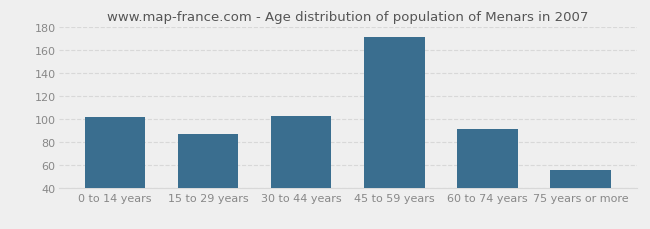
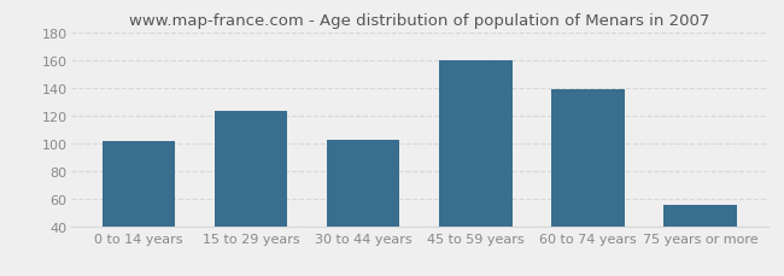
15 to 29 years: 87 -> 123
45 to 59 years: 171 -> 160
60 to 74 years: 91 -> 139
